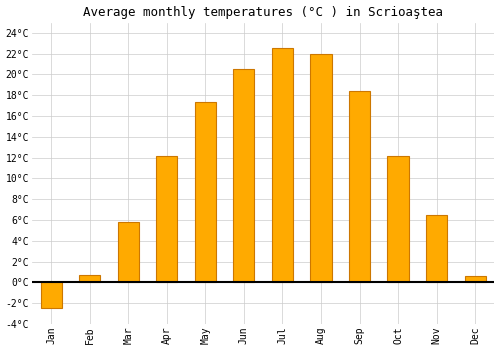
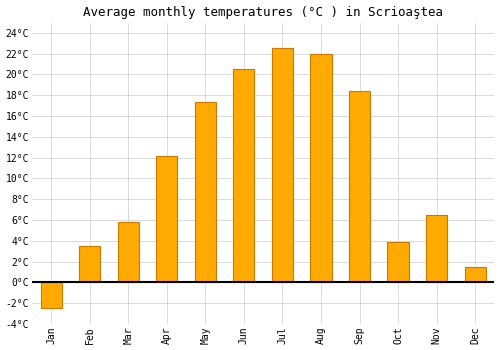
Feb: 0.7°C -> 3.5°C
Oct: 12.2°C -> 3.9°C
Dec: 0.6°C -> 1.5°C
